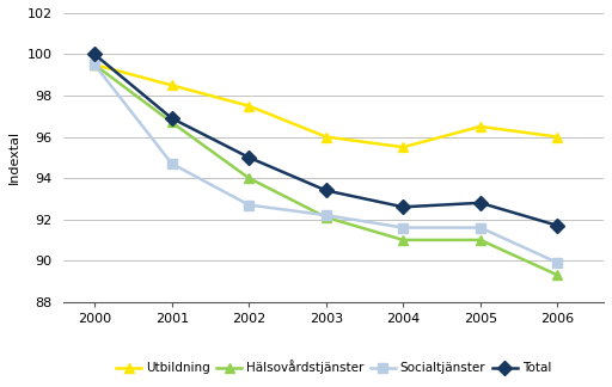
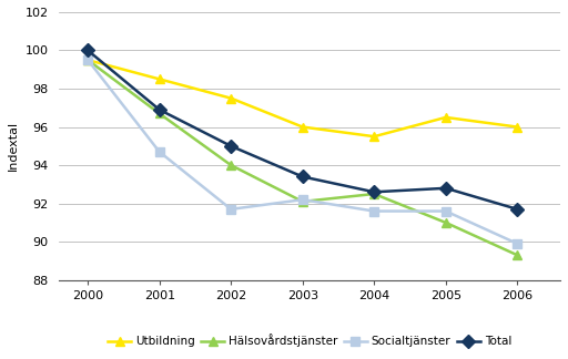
Socialtjänster/2002: 92.7 -> 91.7
Hälsovårdstjänster/2004: 91.0 -> 92.5
